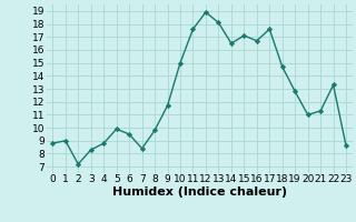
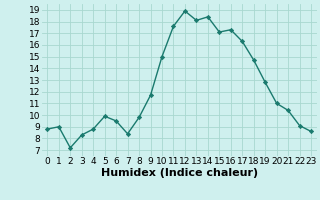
14: 16.5 -> 18.4
16: 16.7 -> 17.3
17: 17.6 -> 16.3
21: 11.3 -> 10.4
22: 13.3 -> 9.1
